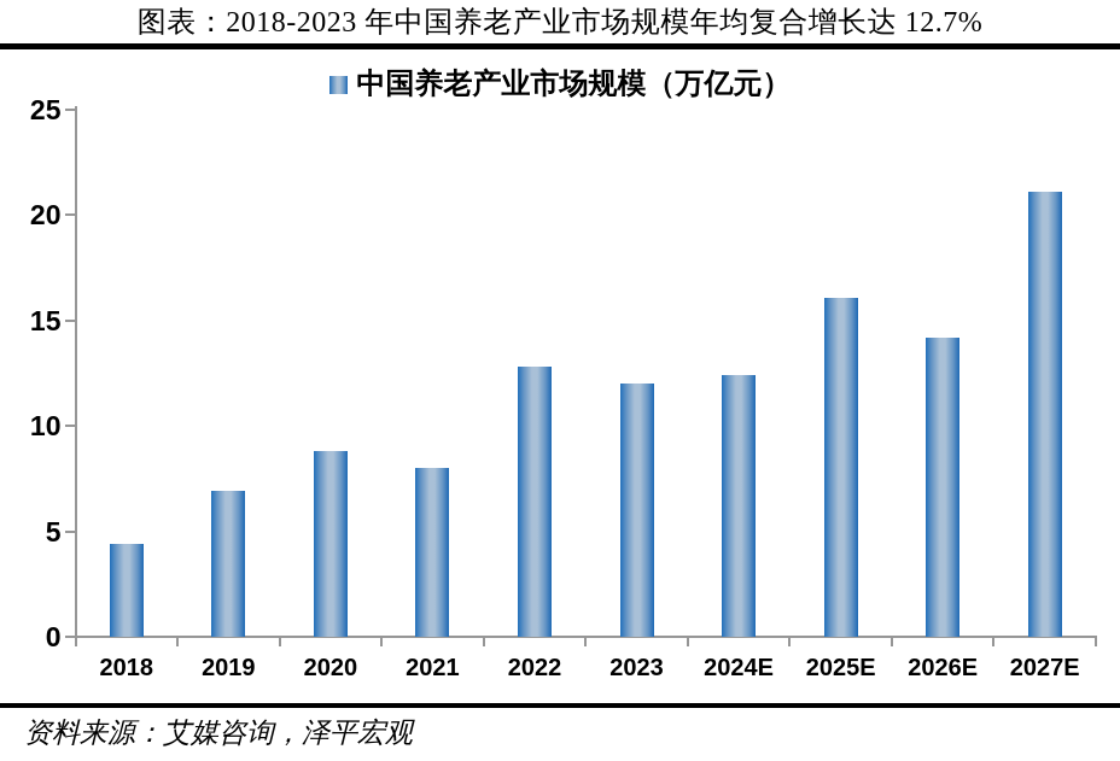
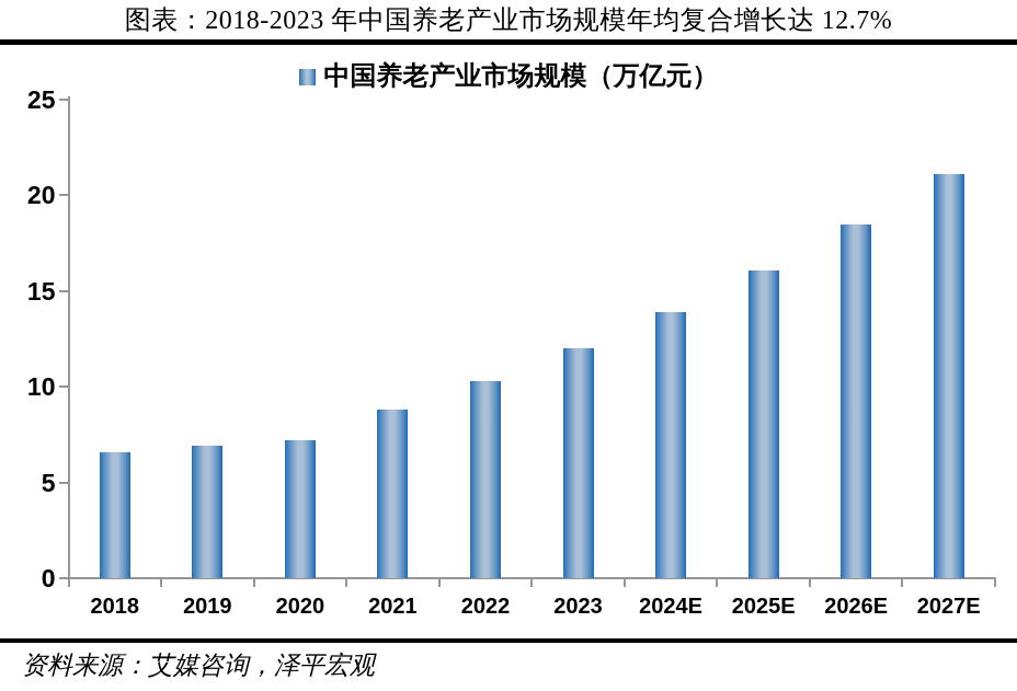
2018: 4.4 -> 6.6
2020: 8.8 -> 7.2
2021: 8.0 -> 8.8
2022: 12.8 -> 10.3
2024E: 12.4 -> 13.9
2026E: 14.2 -> 18.5
